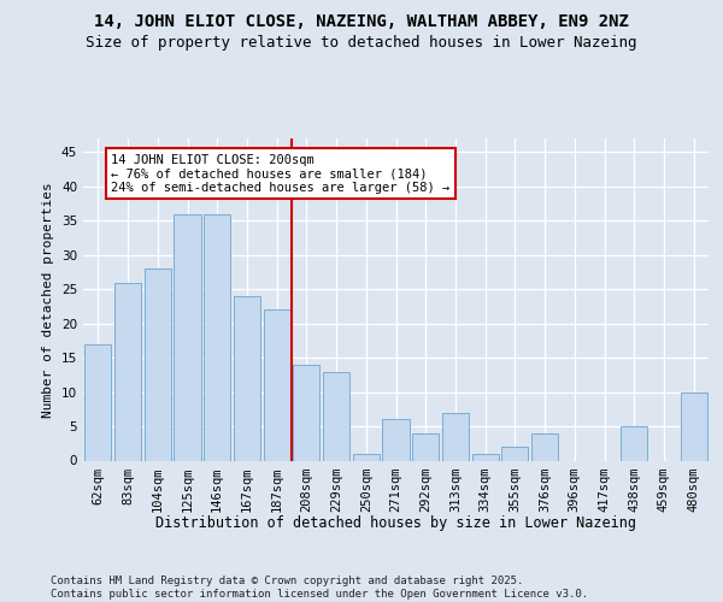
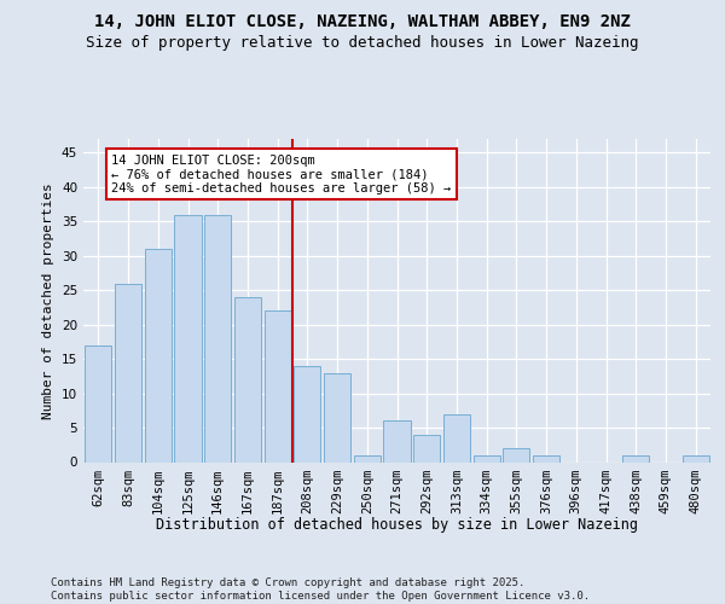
104sqm: 28 -> 31
376sqm: 4 -> 1
438sqm: 5 -> 1
480sqm: 10 -> 1
